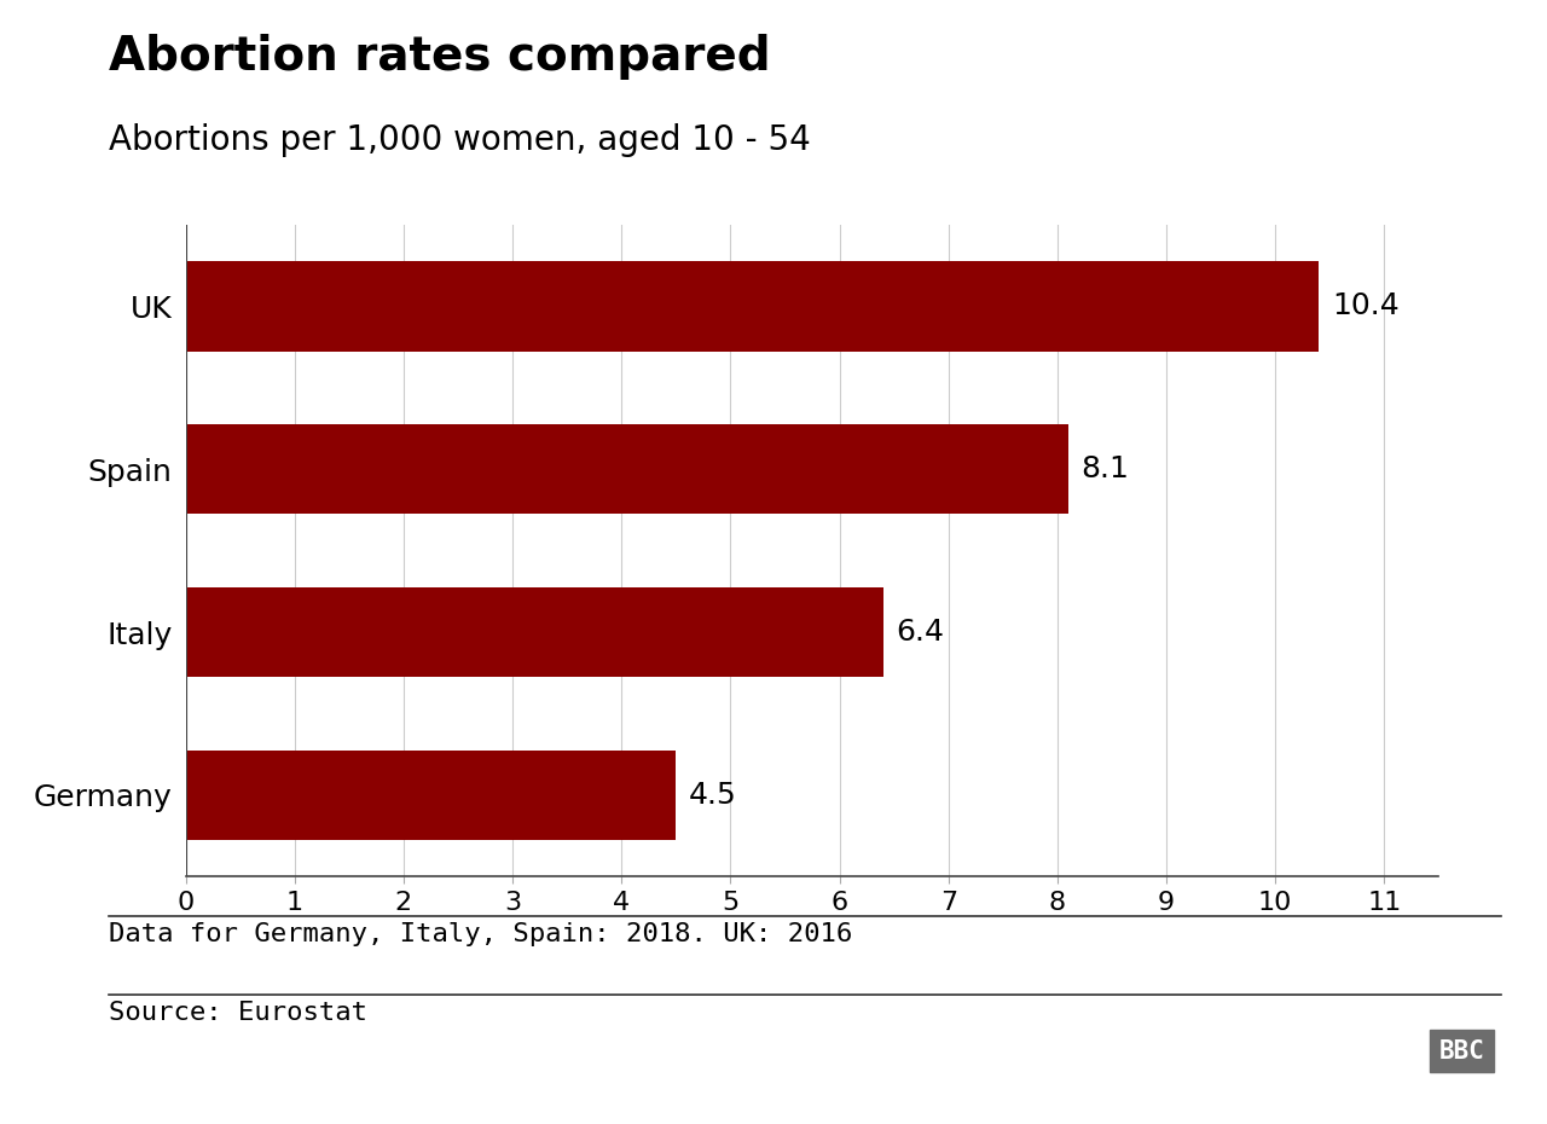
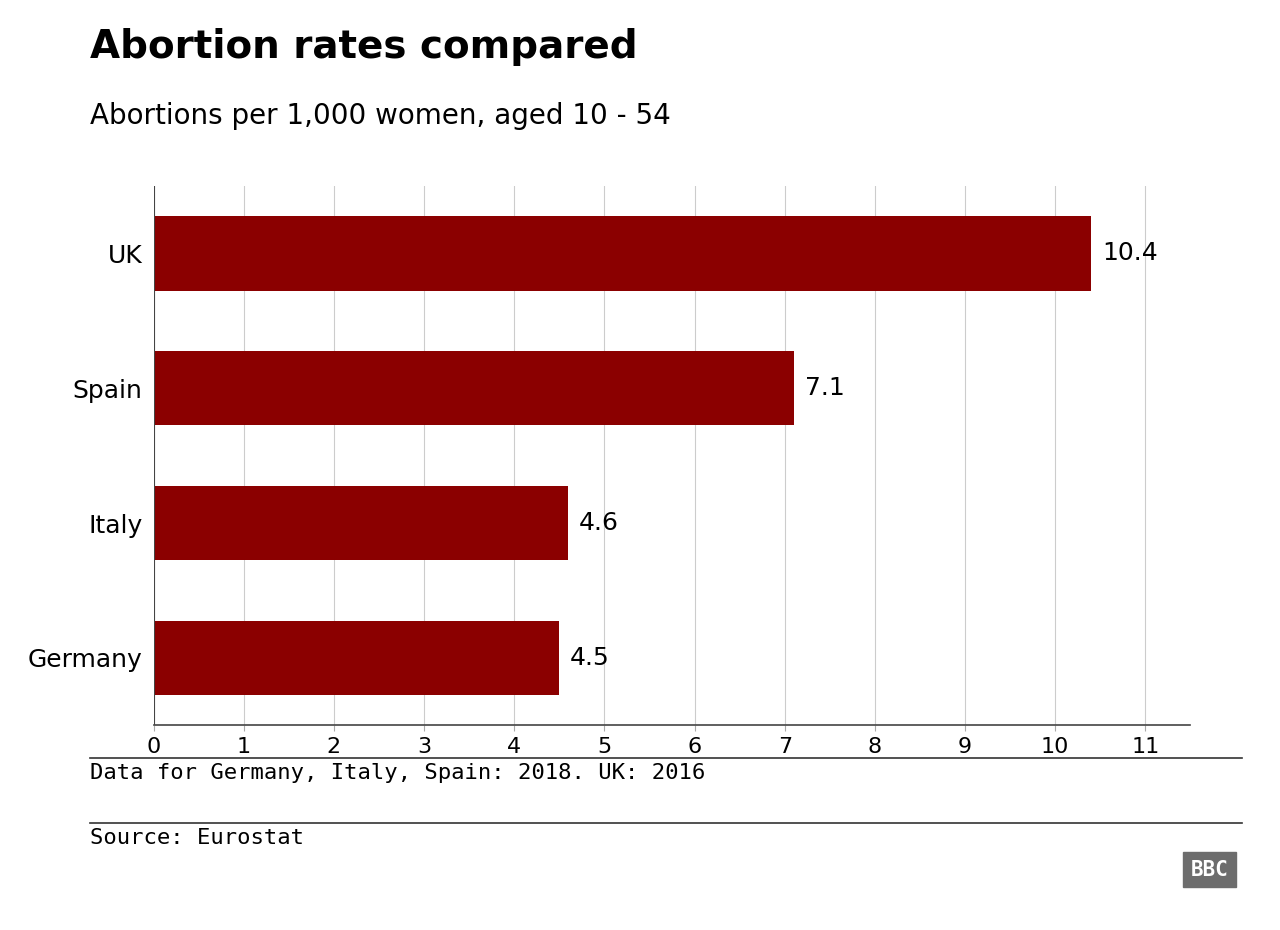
Spain: 8.1 -> 7.1
Italy: 6.4 -> 4.6
